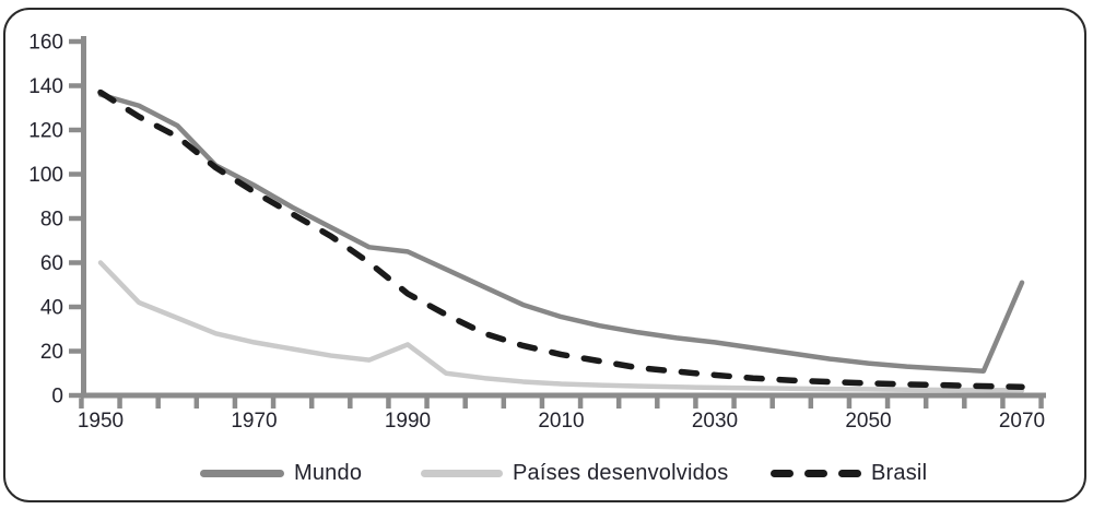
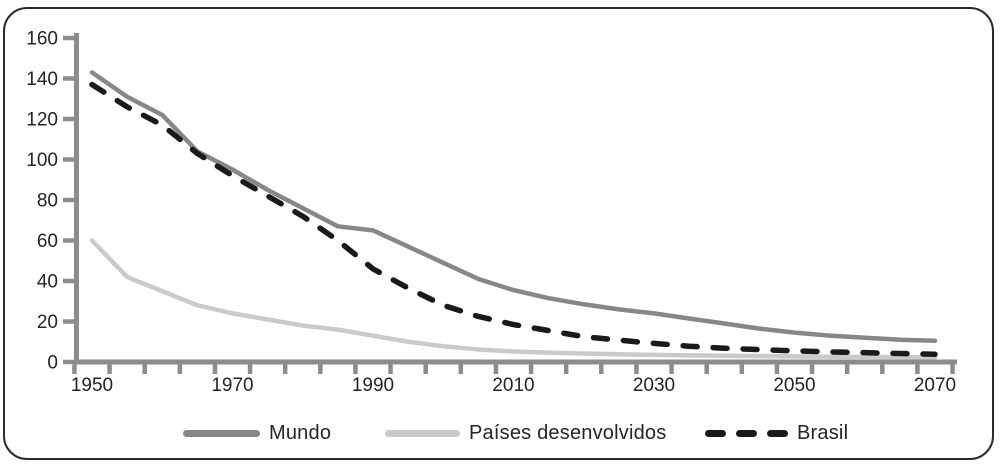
Mundo/1950: 136 -> 143
Países desenvolvidos/1990: 23 -> 13
Mundo/2070: 51 -> 10
